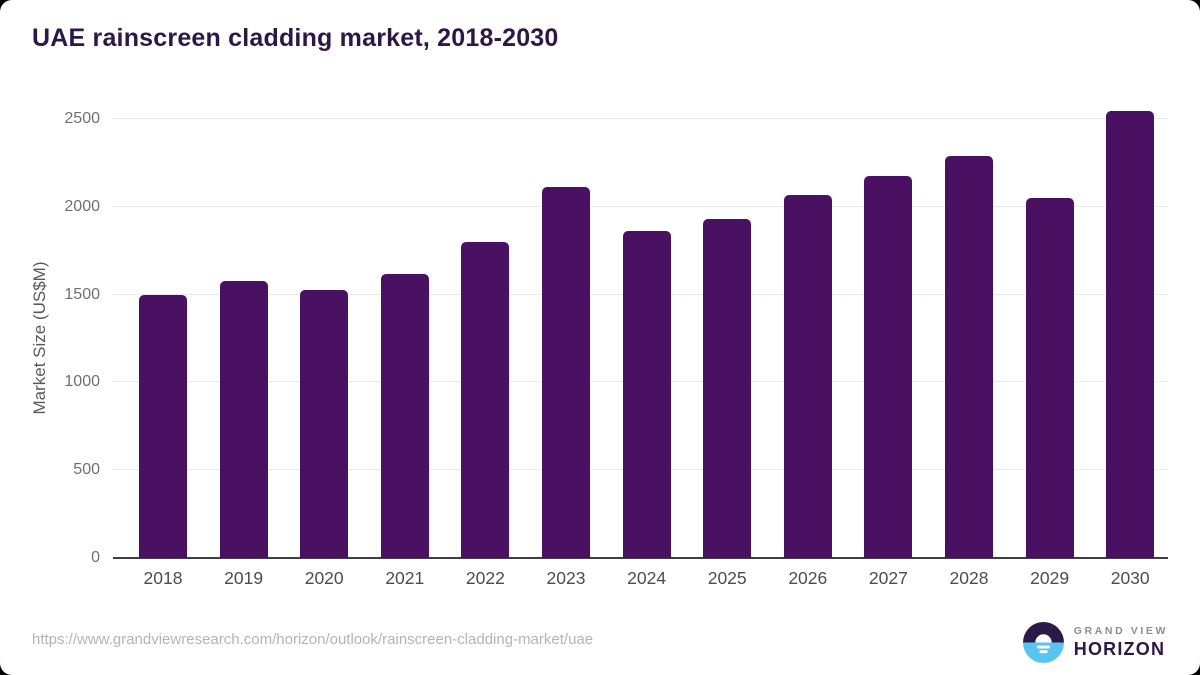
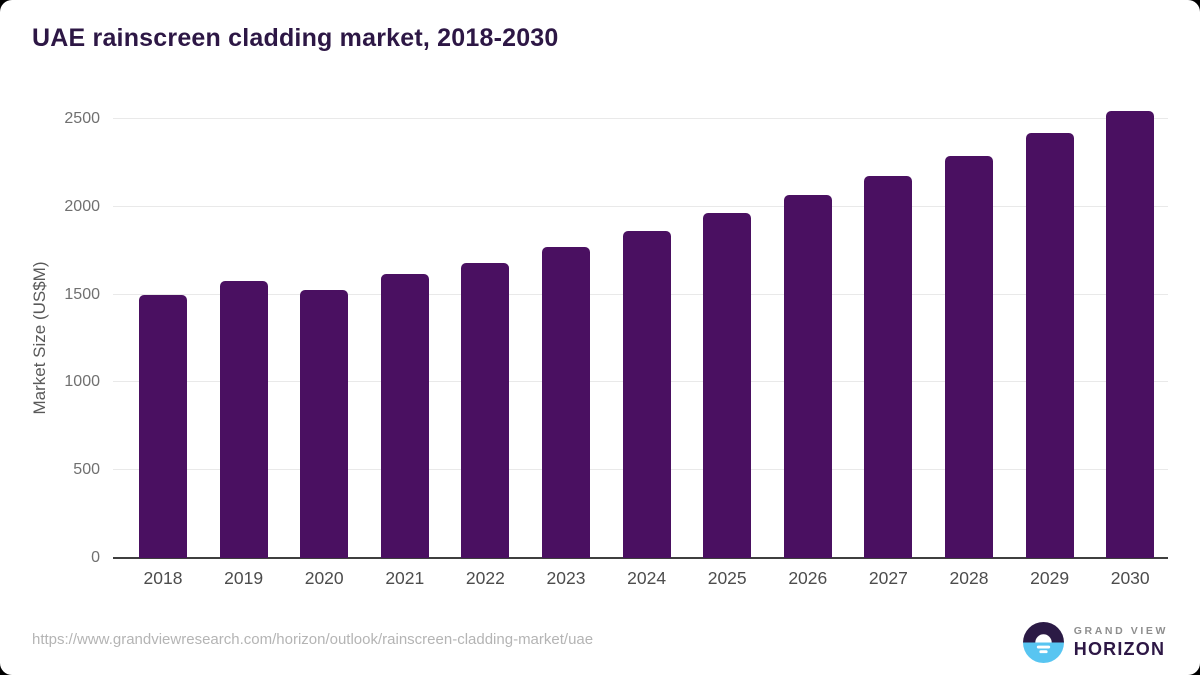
2022: 1800 -> 1680
2023: 2110 -> 1770
2025: 1930 -> 1960
2029: 2050 -> 2420
